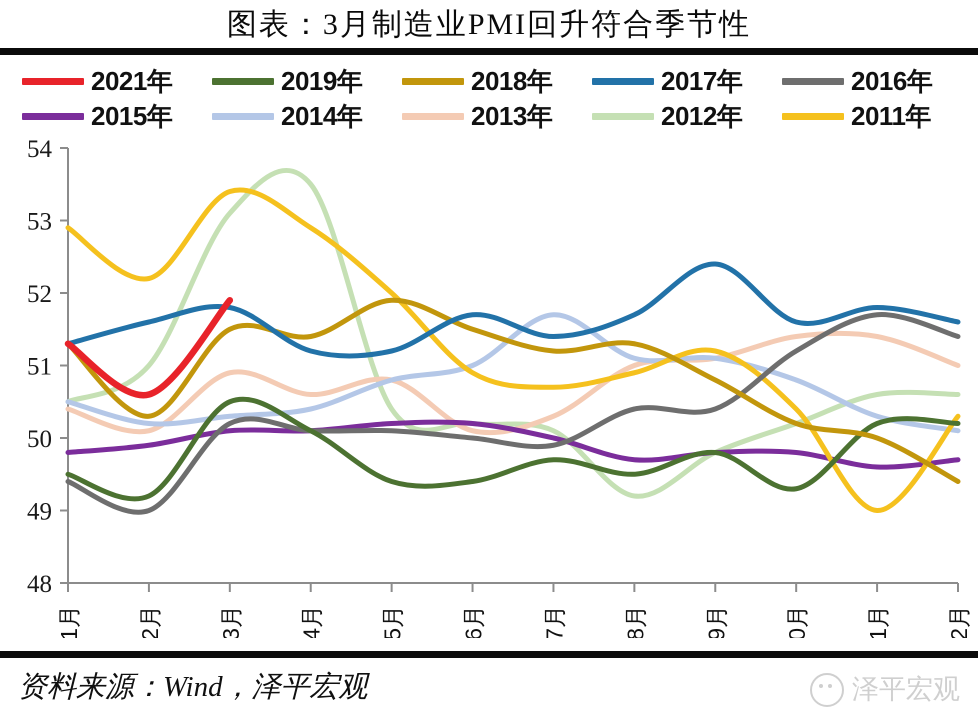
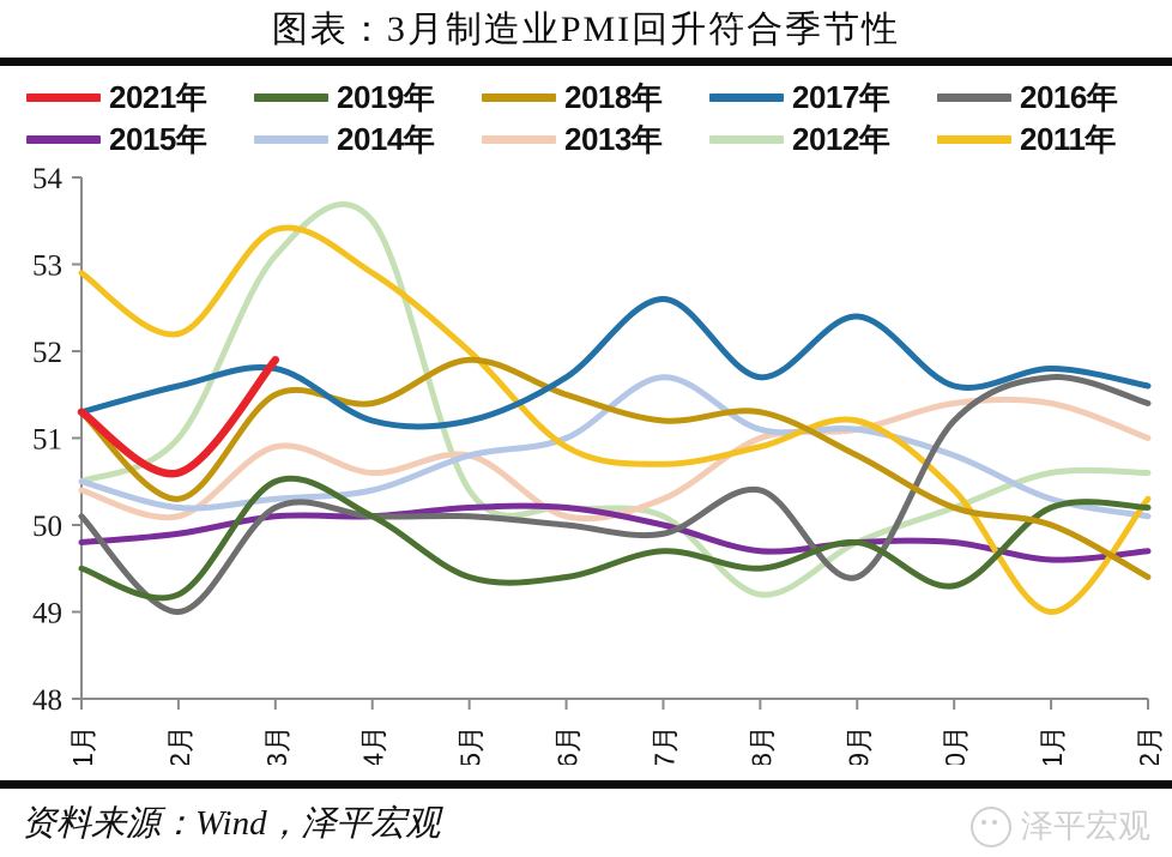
2016年/1月: 49.4 -> 50.1
2017年/7月: 51.4 -> 52.6
2016年/9月: 50.4 -> 49.4
